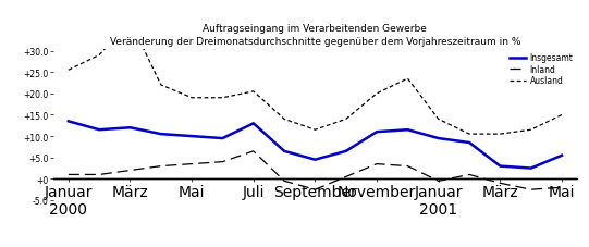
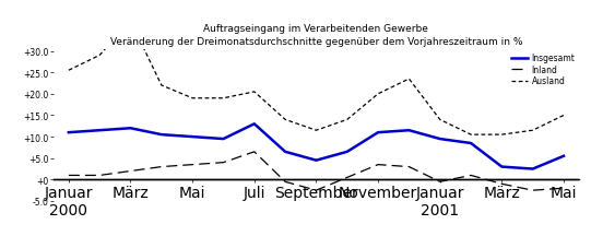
Insgesamt/Januar 2000: 13.5 -> 11.0
